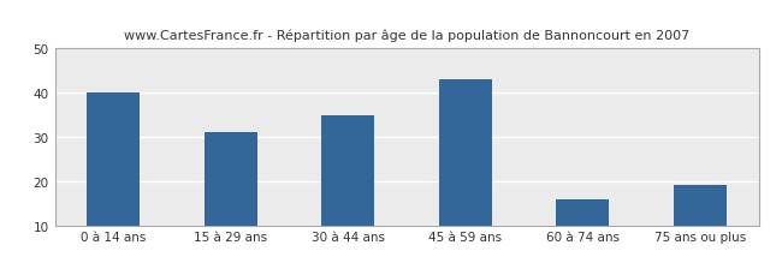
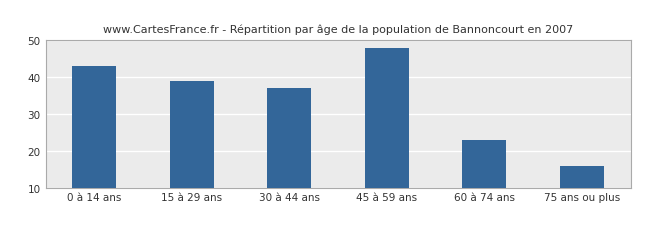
0 à 14 ans: 40 -> 43
15 à 29 ans: 31 -> 39
30 à 44 ans: 35 -> 37
45 à 59 ans: 43 -> 48
60 à 74 ans: 16 -> 23
75 ans ou plus: 19 -> 16
